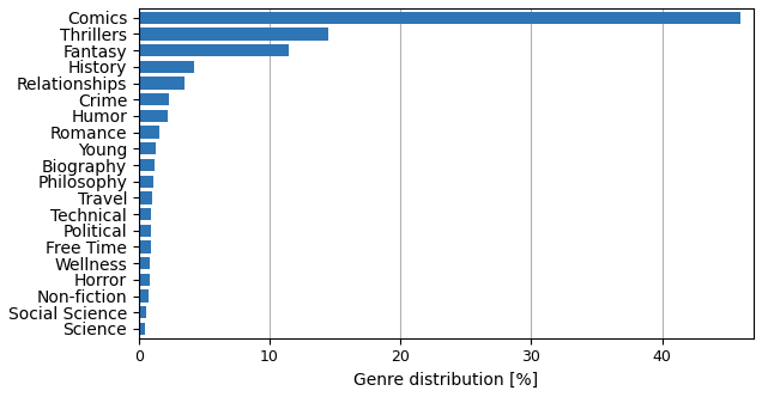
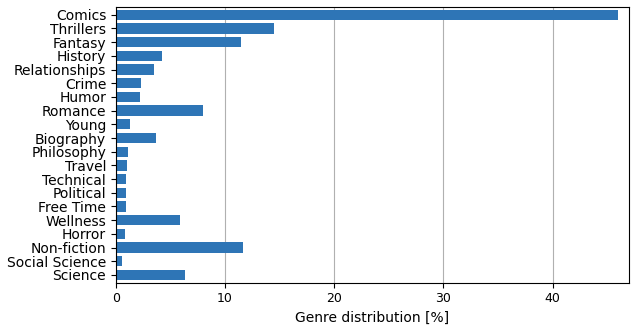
Romance: 1.6 -> 8.0
Biography: 1.2 -> 3.7
Wellness: 0.8 -> 5.9
Non-fiction: 0.7 -> 11.6
Science: 0.5 -> 6.3
